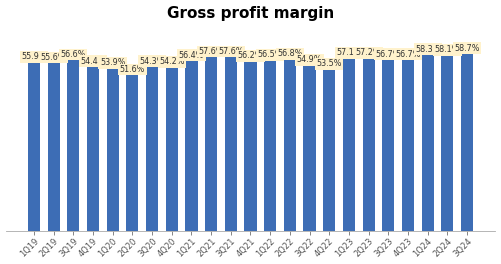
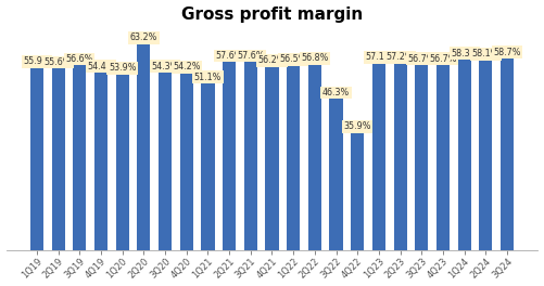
2Q20: 51.6% -> 63.2%
1Q21: 56.4% -> 51.1%
3Q22: 54.9% -> 46.3%
4Q22: 53.5% -> 35.9%
